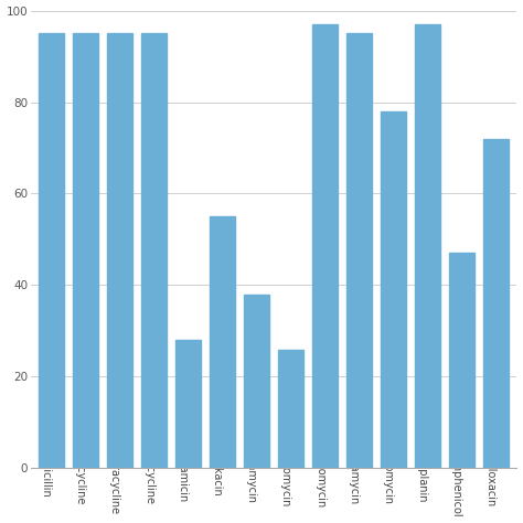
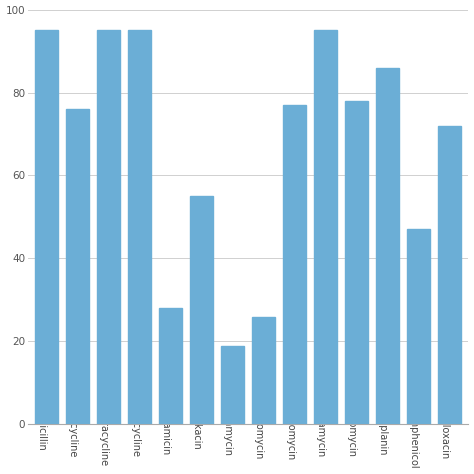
Tetracycline: 95 -> 76
Tobramycin: 38 -> 19
Erythromycin: 97 -> 77
Teicoplanin: 97 -> 86
